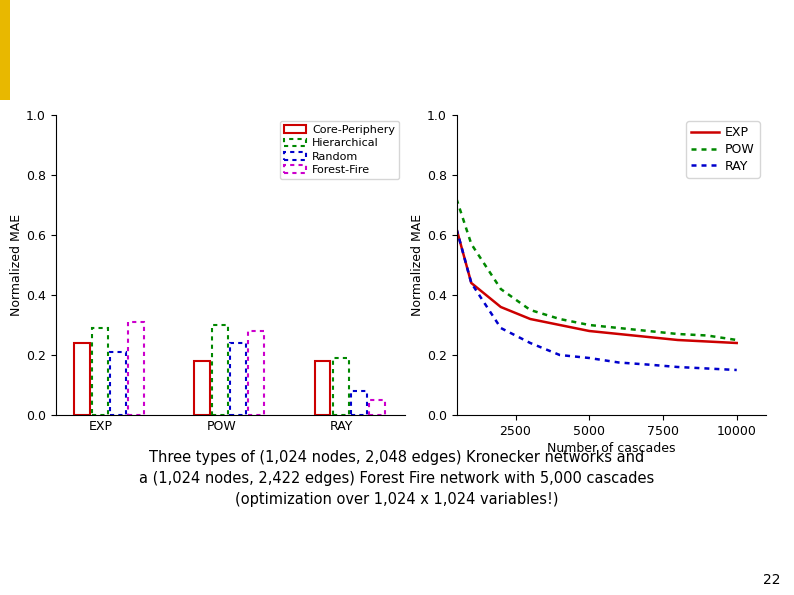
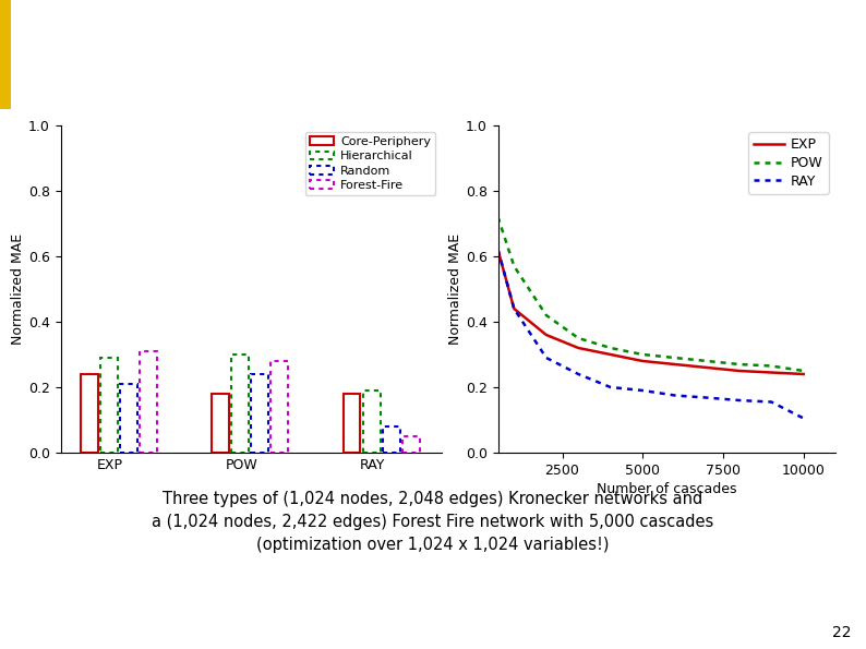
RAY/10000: 0.150 -> 0.105
